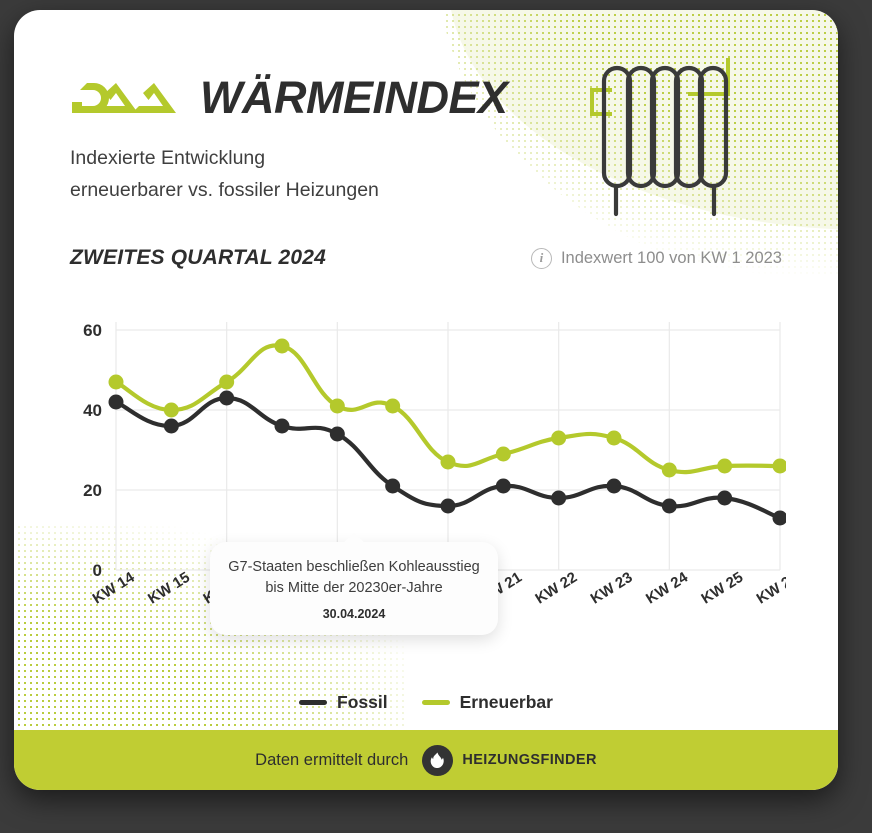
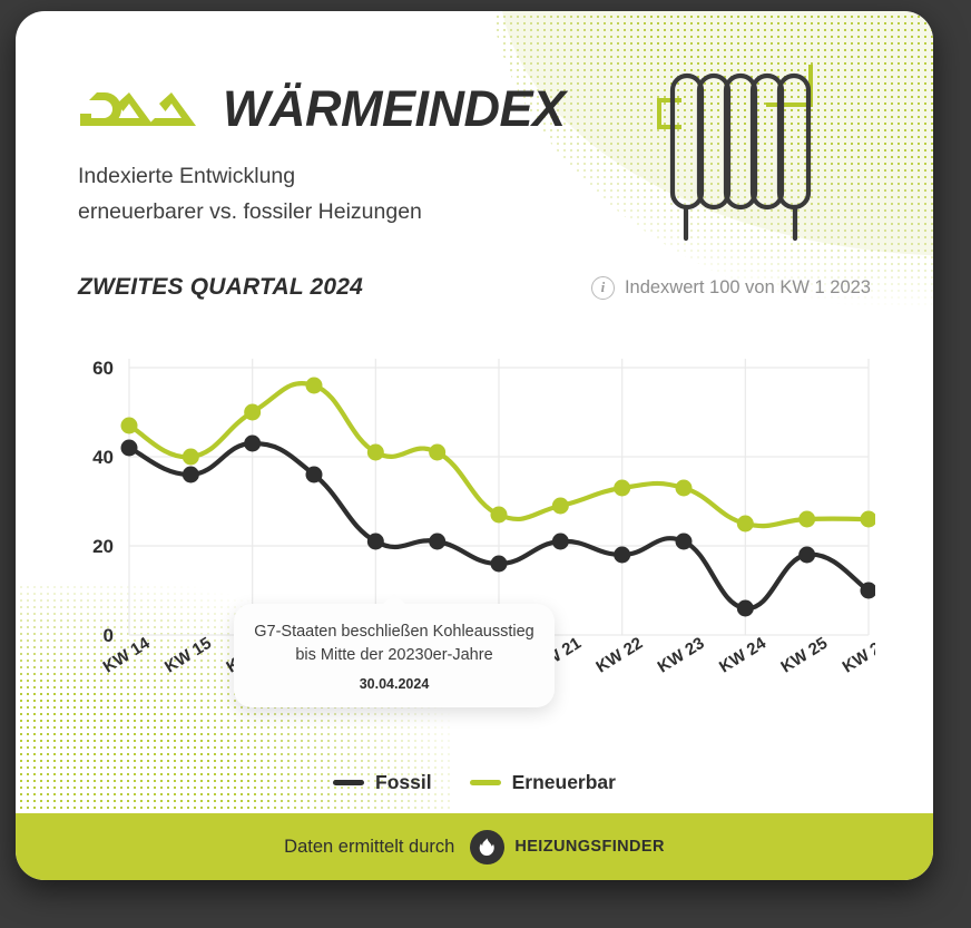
Erneuerbar/KW 16: 47 -> 50
Fossil/KW 18: 34 -> 21
Fossil/KW 24: 16 -> 6
Fossil/KW 26: 13 -> 10
